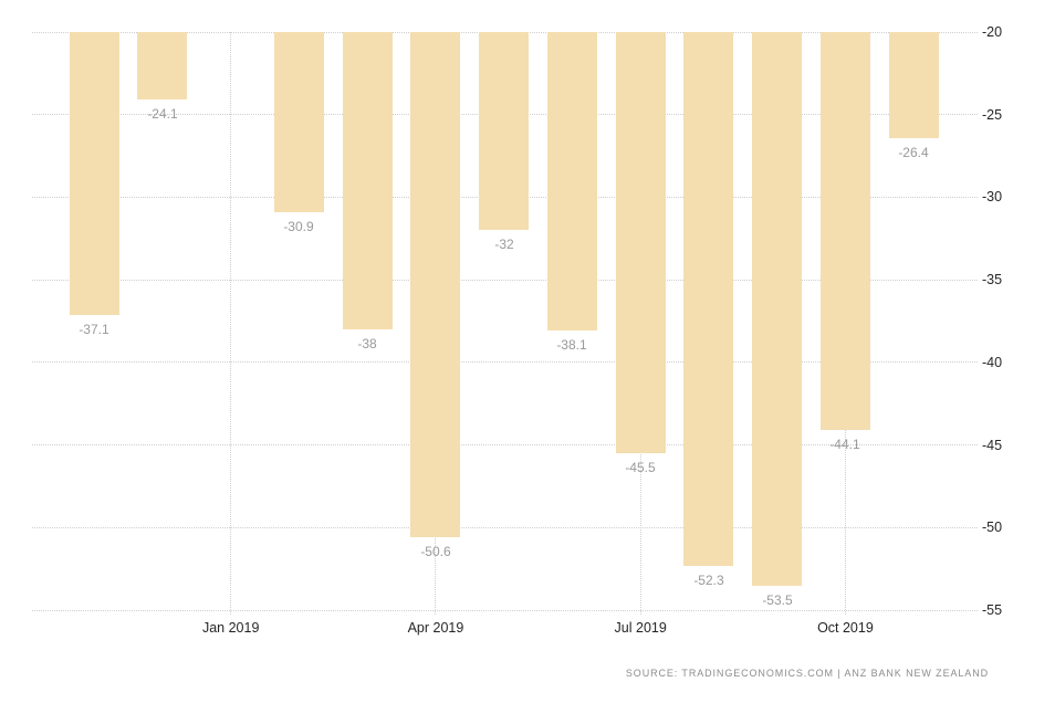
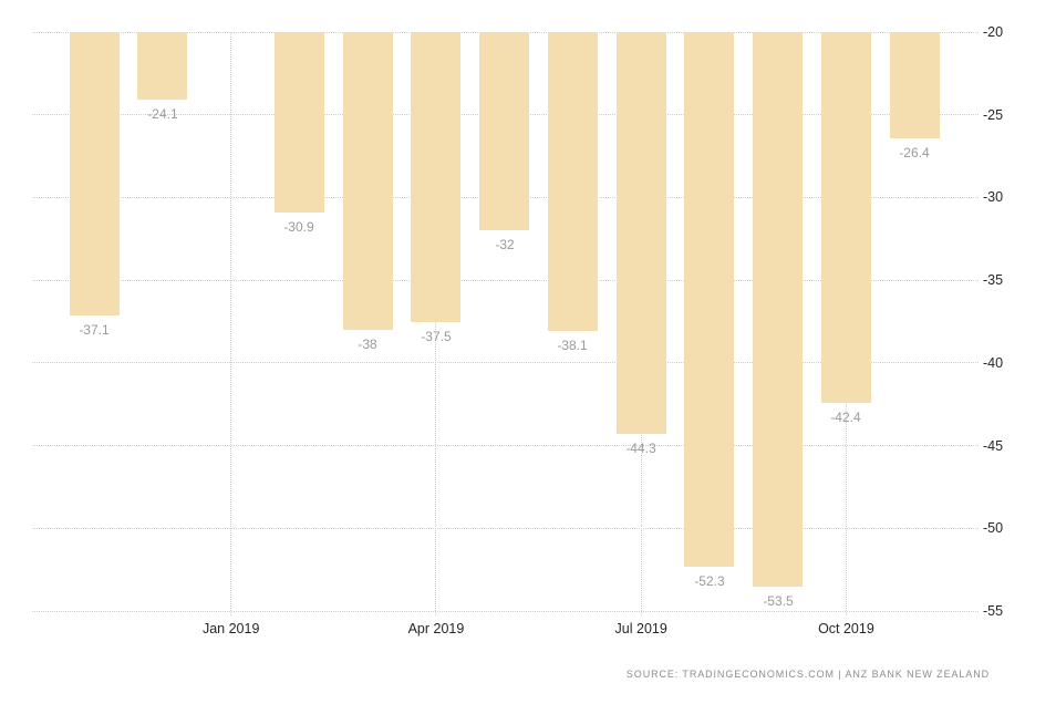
Apr 2019: -50.6 -> -37.5
Jul 2019: -45.5 -> -44.3
Oct 2019: -44.1 -> -42.4
